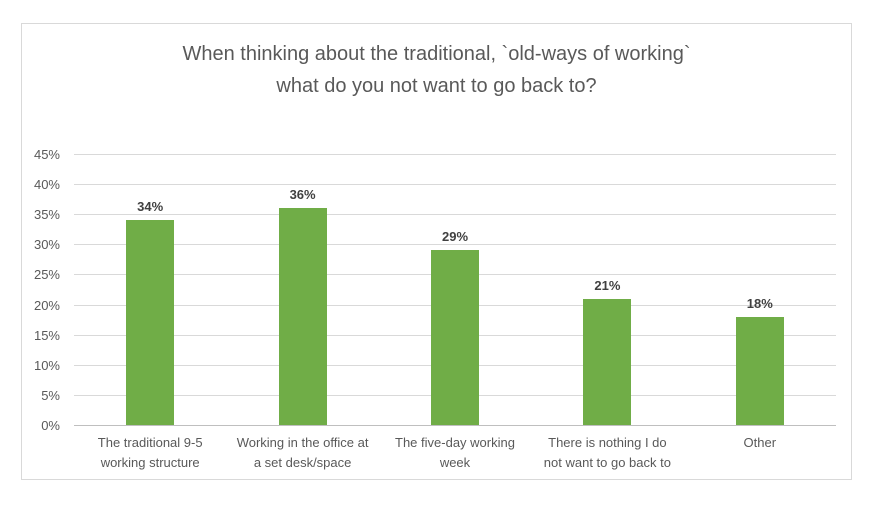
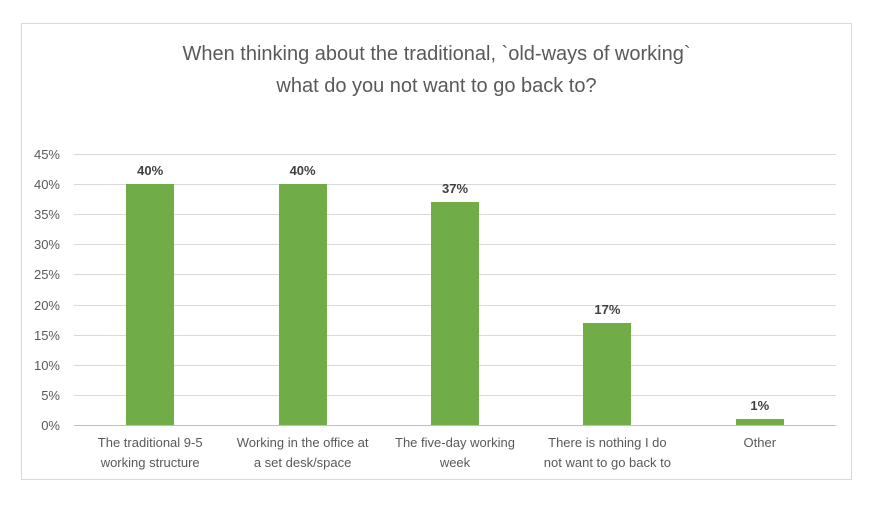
The traditional 9-5 working structure: 34% -> 40%
Working in the office at a set desk/space: 36% -> 40%
The five-day working week: 29% -> 37%
There is nothing I do not want to go back to: 21% -> 17%
Other: 18% -> 1%
